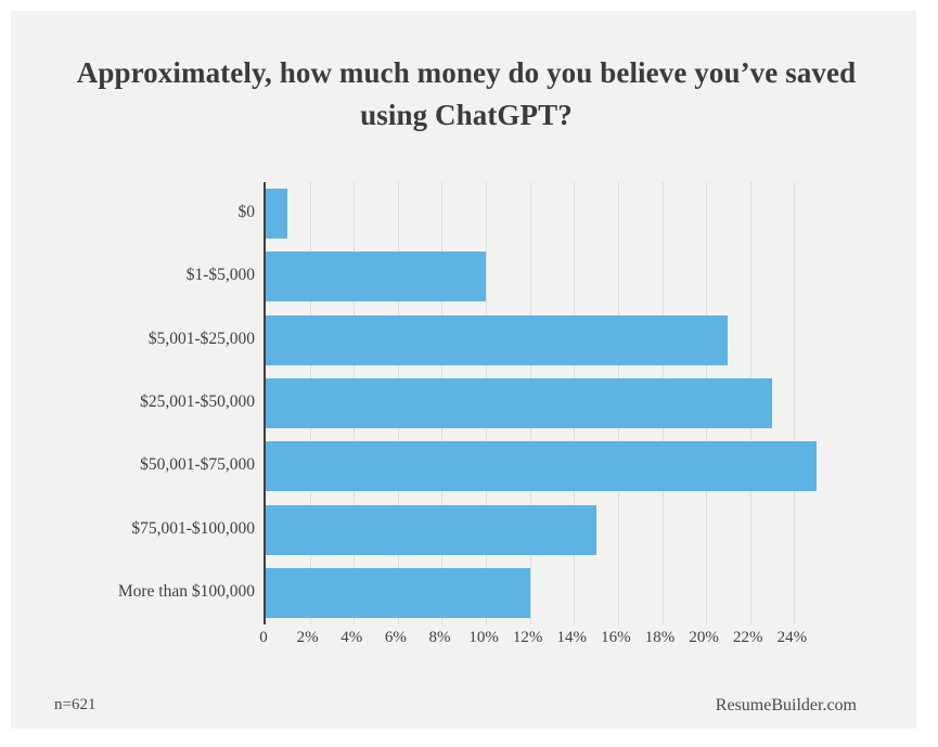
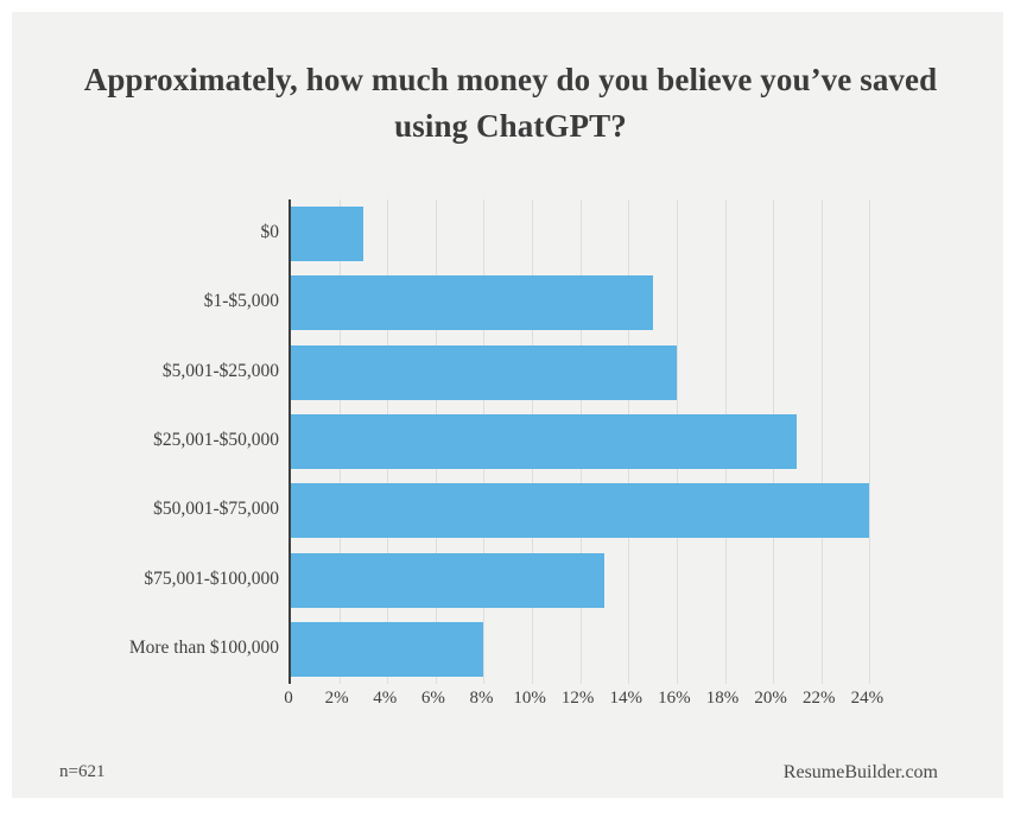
$0: 1% -> 3%
$1-$5,000: 10% -> 15%
$5,001-$25,000: 21% -> 16%
$25,001-$50,000: 23% -> 21%
$50,001-$75,000: 25% -> 24%
$75,001-$100,000: 15% -> 13%
More than $100,000: 12% -> 8%
